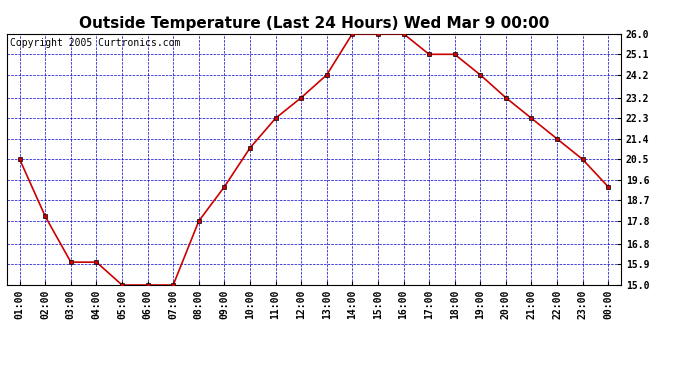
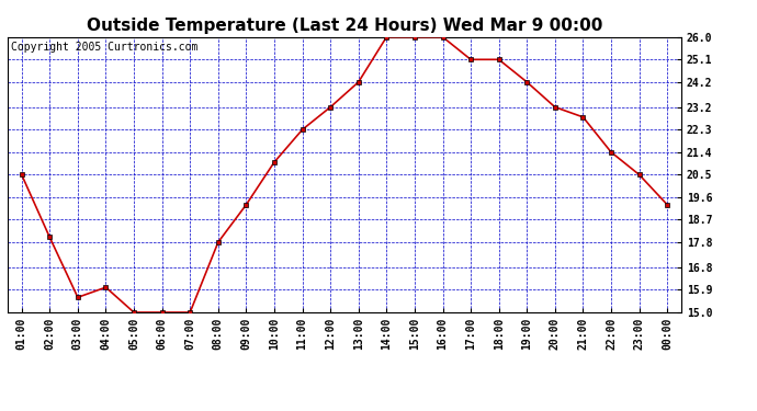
03:00: 16.0 -> 15.6
21:00: 22.3 -> 22.8
